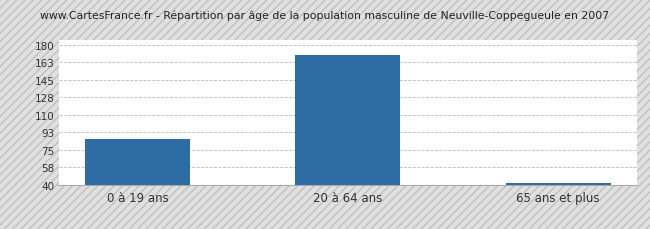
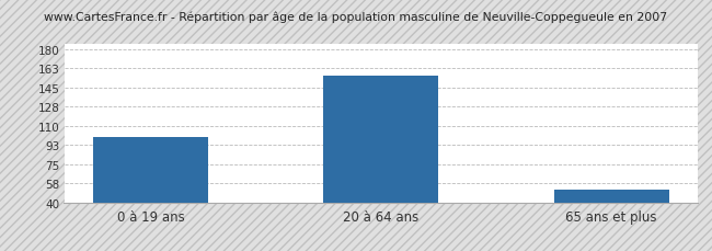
0 à 19 ans: 86 -> 100
20 à 64 ans: 170 -> 156
65 ans et plus: 42 -> 52
